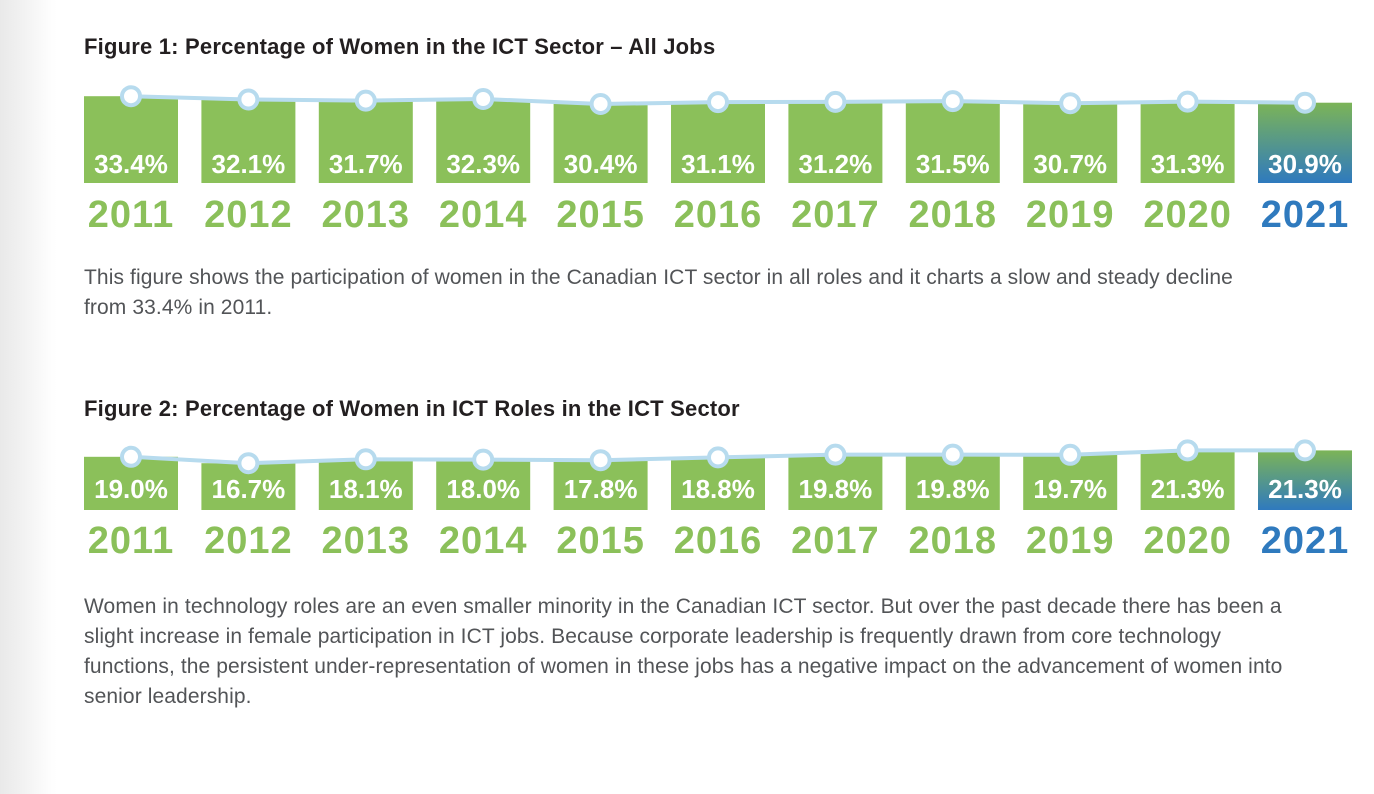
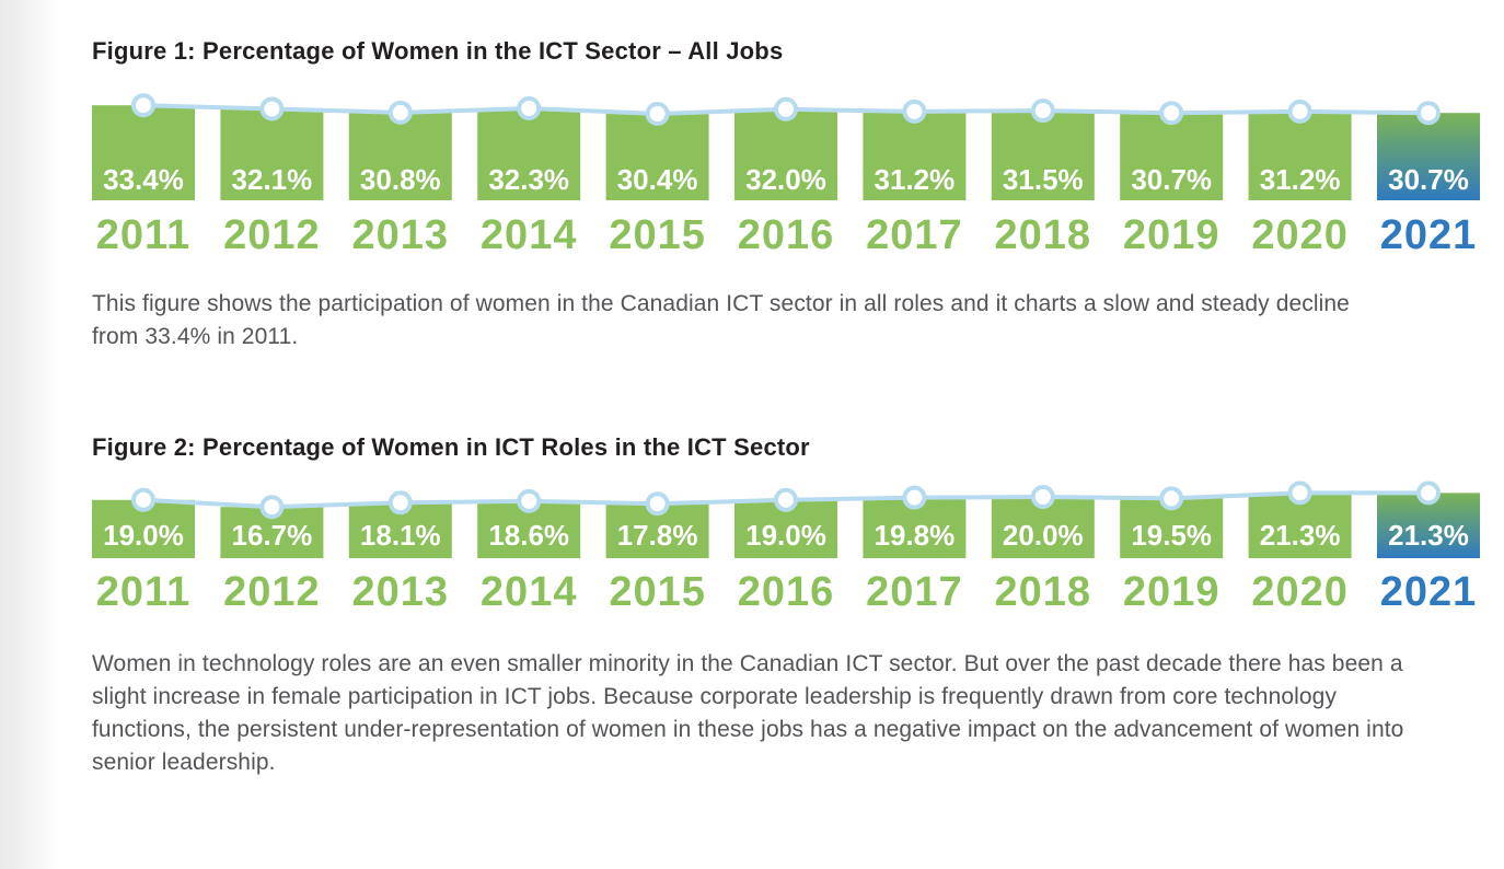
Figure 1: Percentage of Women in the ICT Sector – All Jobs/2013: 31.7% -> 30.8%
Figure 1: Percentage of Women in the ICT Sector – All Jobs/2016: 31.1% -> 32.0%
Figure 1: Percentage of Women in the ICT Sector – All Jobs/2020: 31.3% -> 31.2%
Figure 1: Percentage of Women in the ICT Sector – All Jobs/2021: 30.9% -> 30.7%
Figure 2: Percentage of Women in ICT Roles in the ICT Sector/2014: 18.0% -> 18.6%
Figure 2: Percentage of Women in ICT Roles in the ICT Sector/2016: 18.8% -> 19.0%
Figure 2: Percentage of Women in ICT Roles in the ICT Sector/2018: 19.8% -> 20.0%
Figure 2: Percentage of Women in ICT Roles in the ICT Sector/2019: 19.7% -> 19.5%
